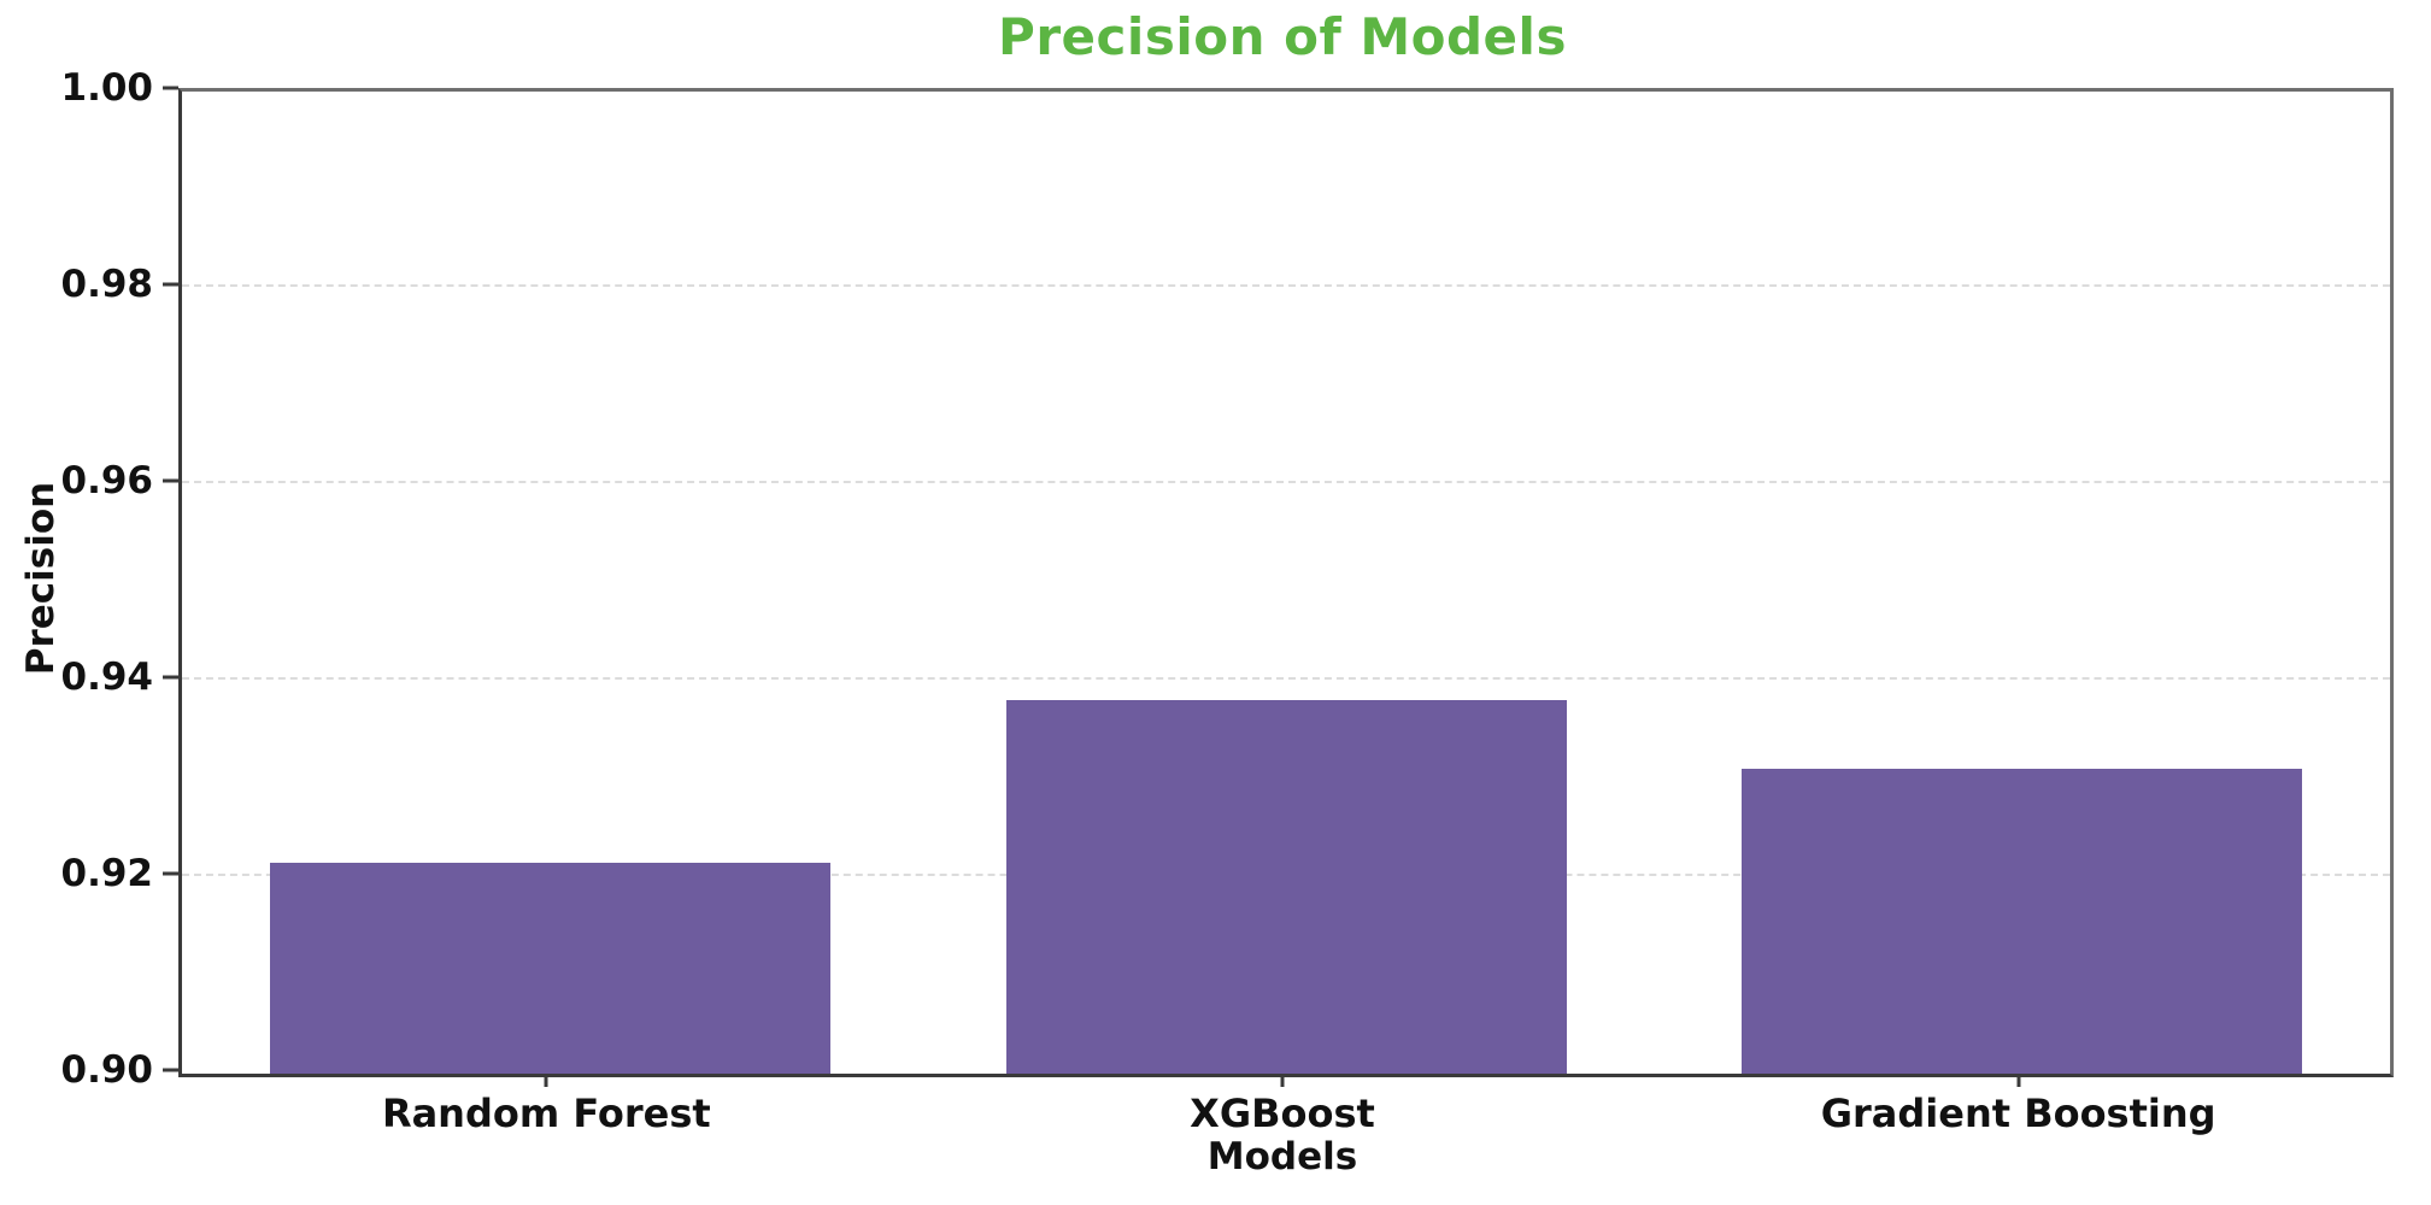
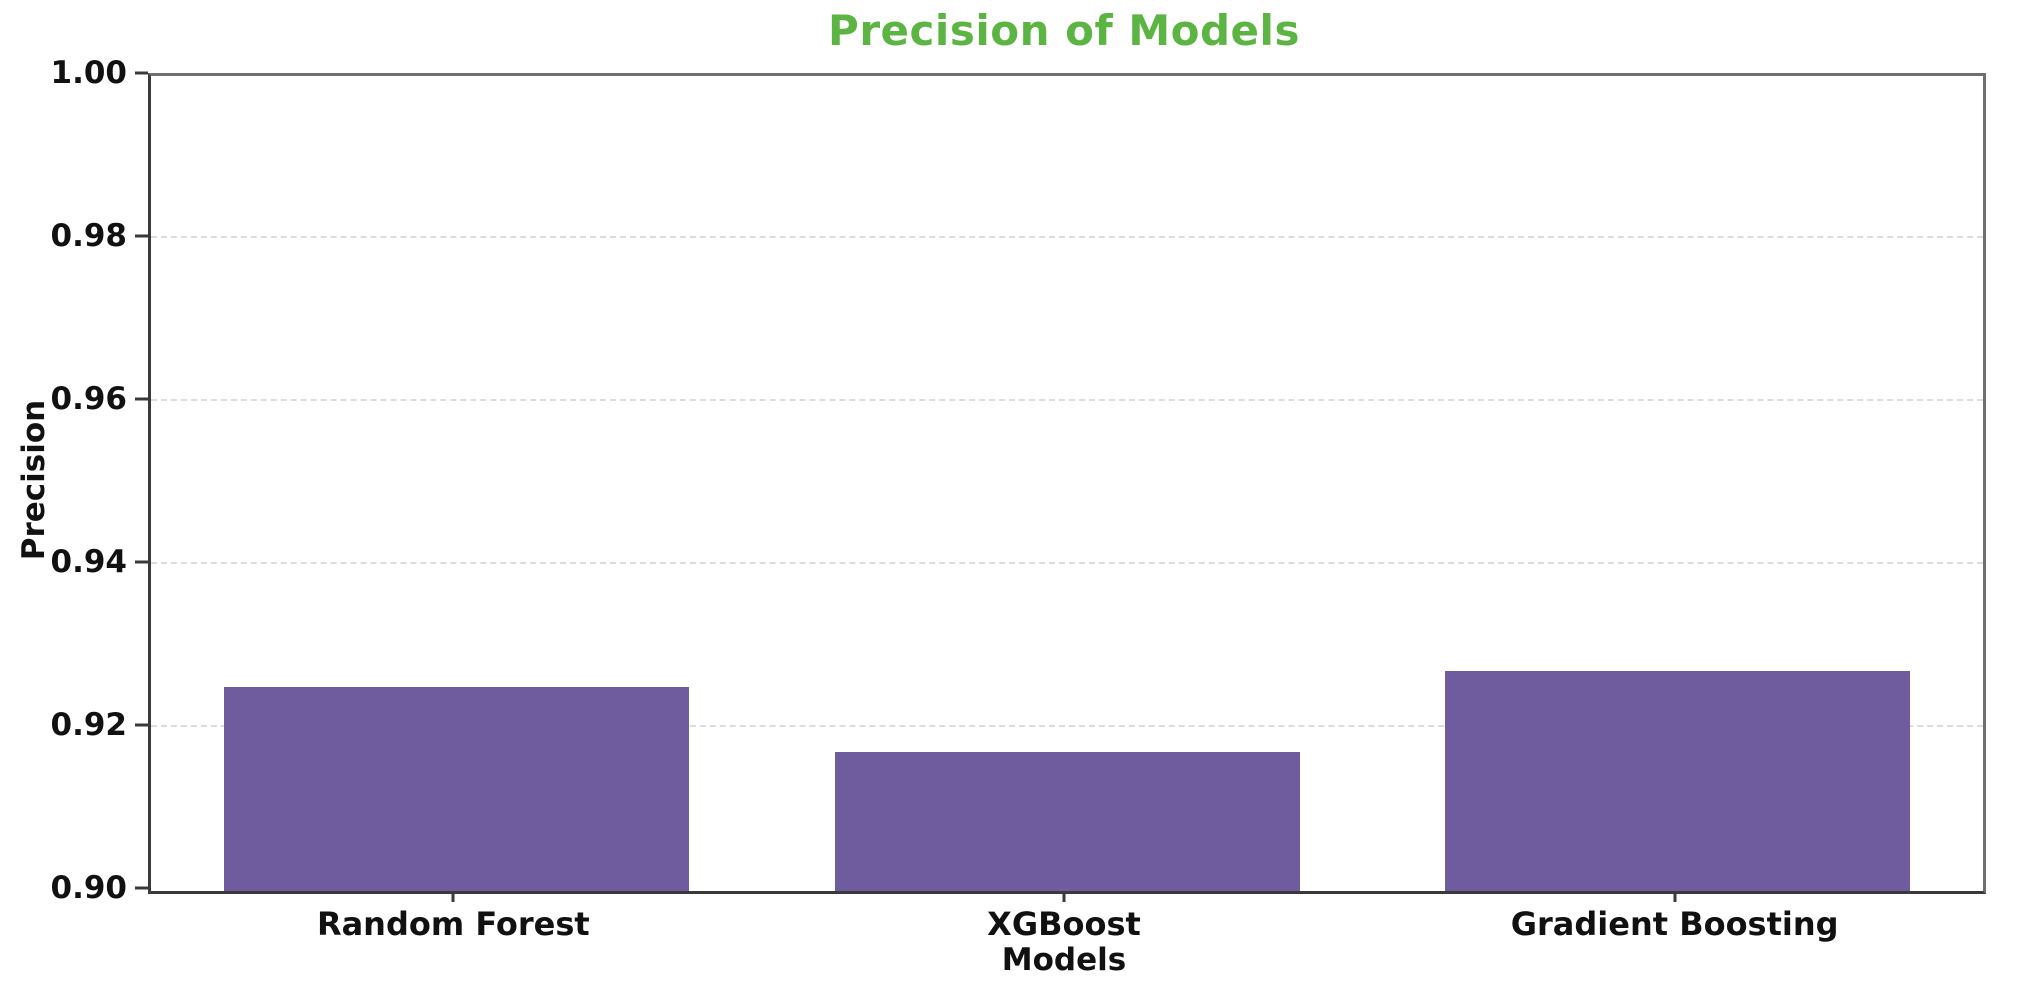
Random Forest: 0.921 -> 0.925
XGBoost: 0.938 -> 0.917
Gradient Boosting: 0.931 -> 0.927
